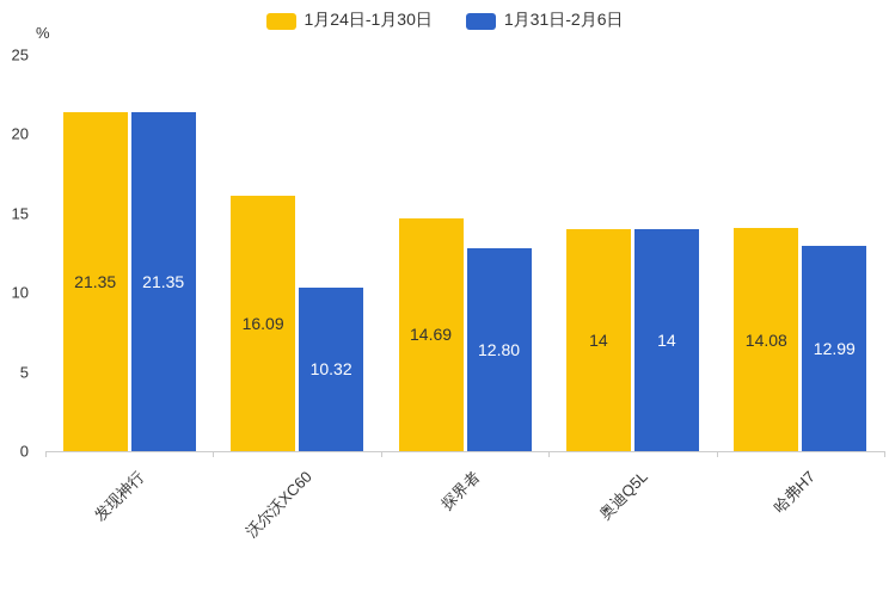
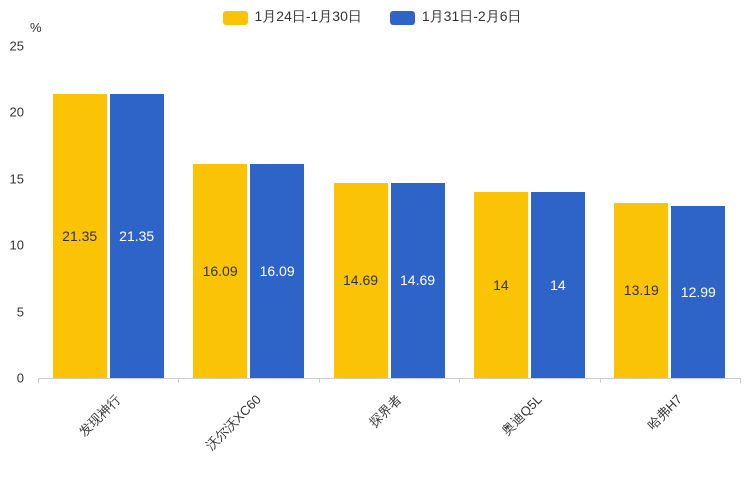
1月31日-2月6日/沃尔沃XC60: 10.32 -> 16.09
1月31日-2月6日/探界者: 12.80 -> 14.69
1月24日-1月30日/哈弗H7: 14.08 -> 13.19
